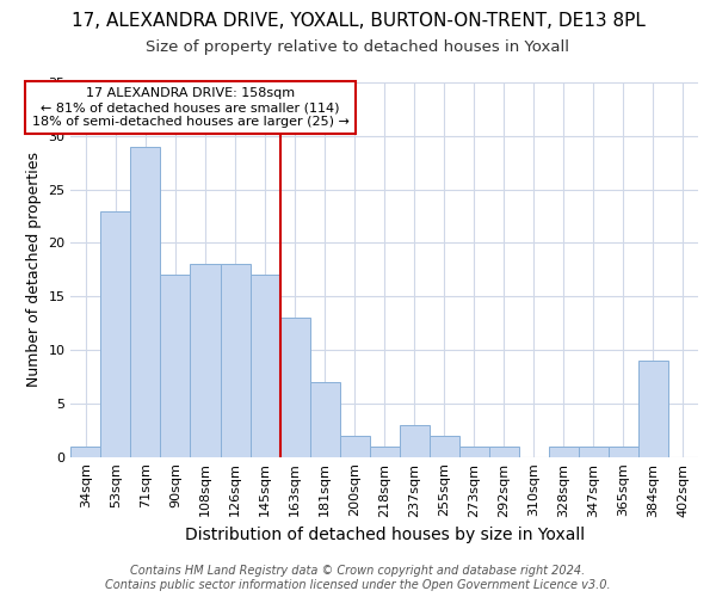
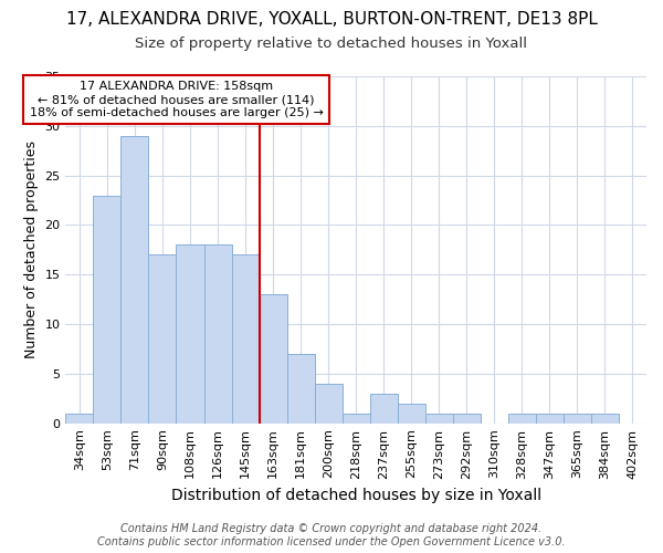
200sqm: 2 -> 4
384sqm: 9 -> 1
